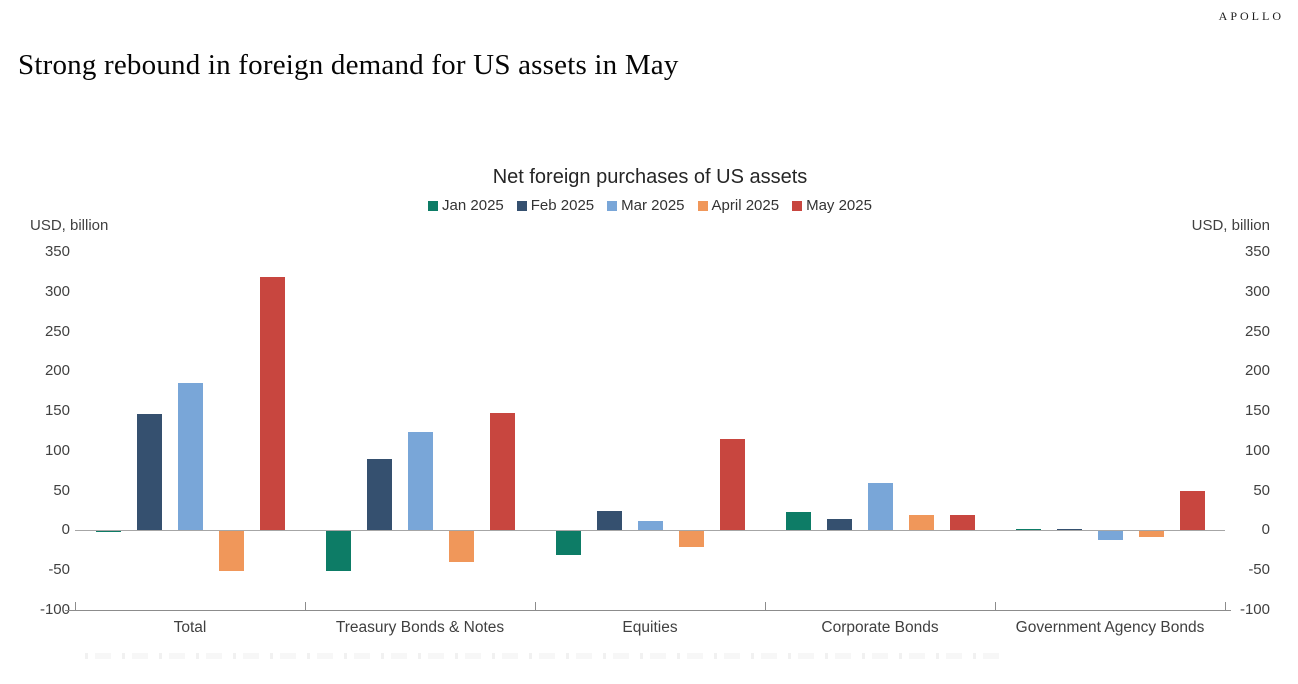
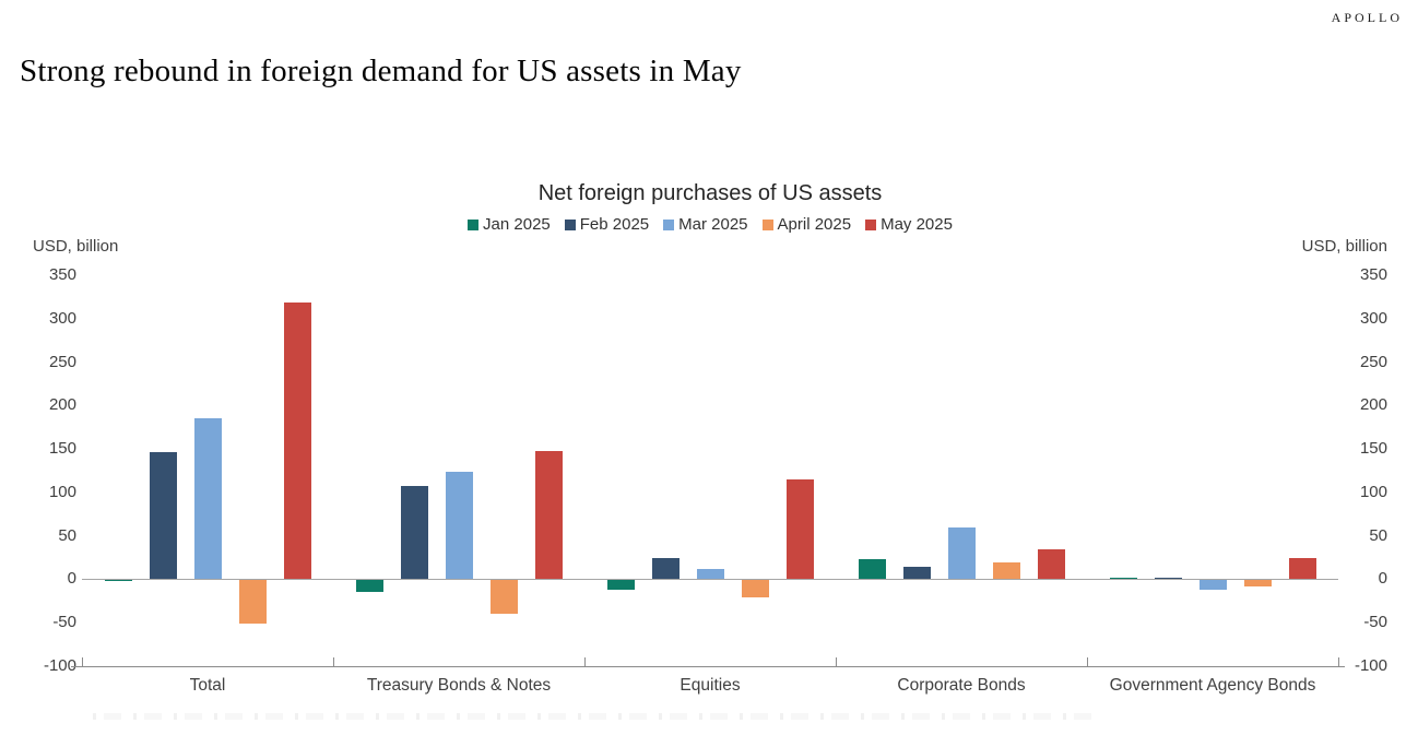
Jan 2025/Treasury Bonds & Notes: -50 -> -10
Feb 2025/Treasury Bonds & Notes: 90 -> 110
Jan 2025/Equities: -30 -> -10
May 2025/Corporate Bonds: 20 -> 30
May 2025/Government Agency Bonds: 50 -> 20
